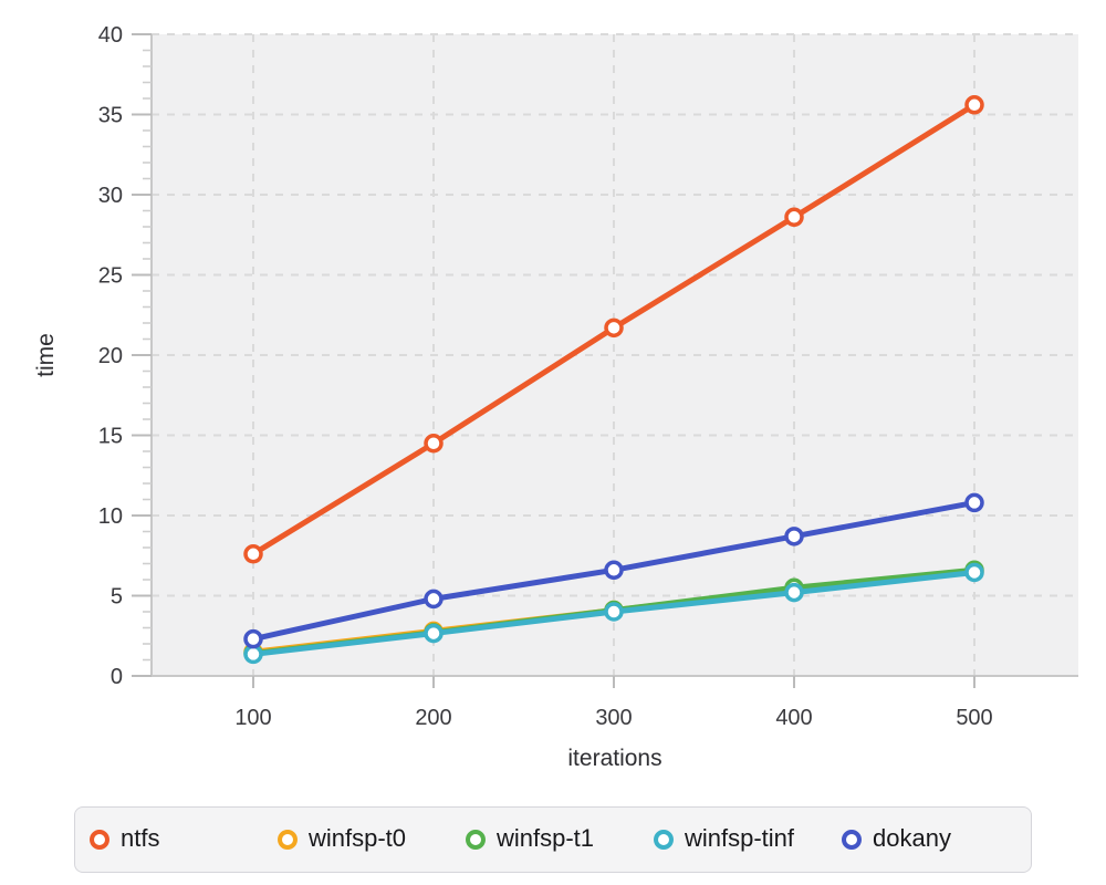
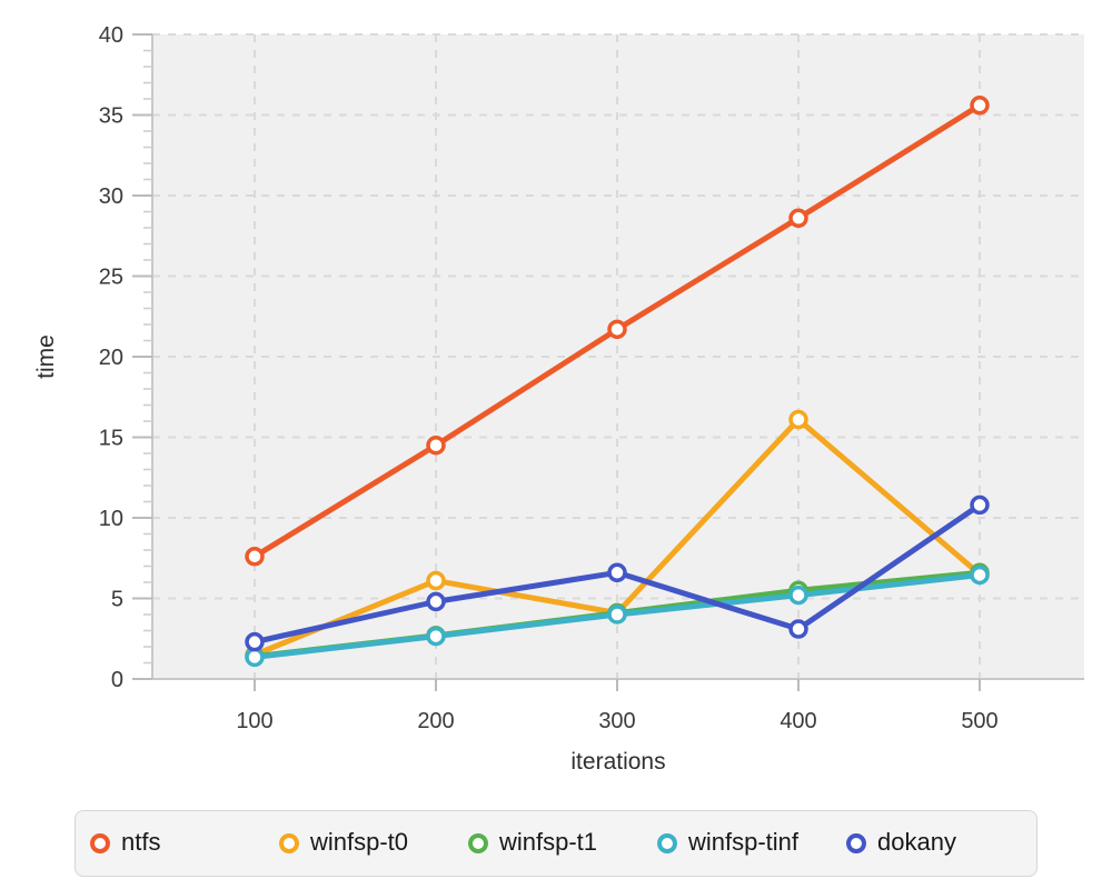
winfsp-t0/200: 2.8 -> 6.1
winfsp-t0/400: 5.4 -> 16.1
dokany/400: 8.7 -> 3.1
